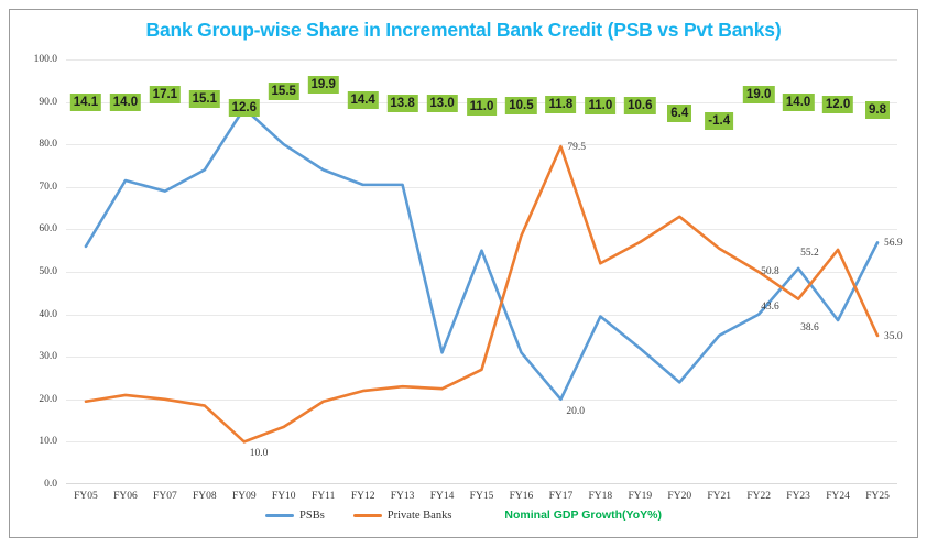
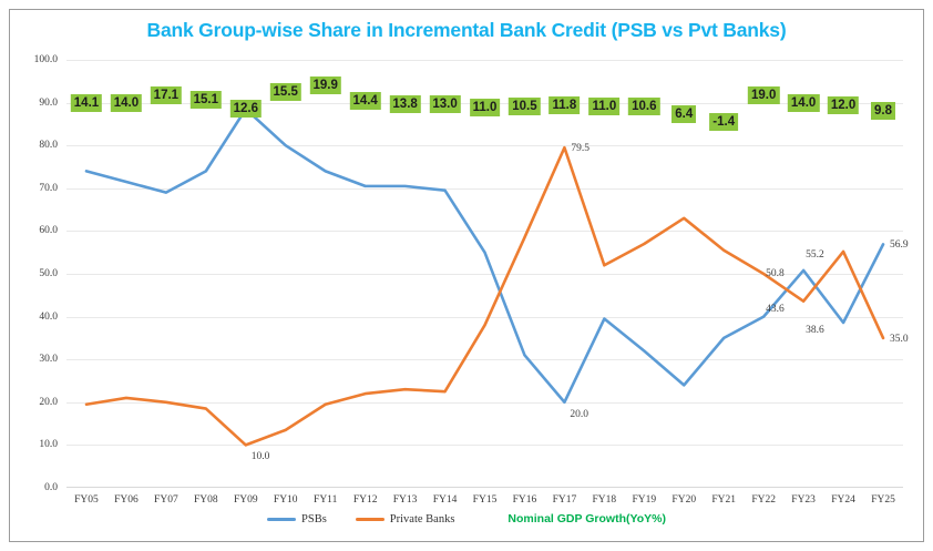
PSBs/FY05: 56 -> 74
PSBs/FY14: 31 -> 70
Private Banks/FY15: 27 -> 38
